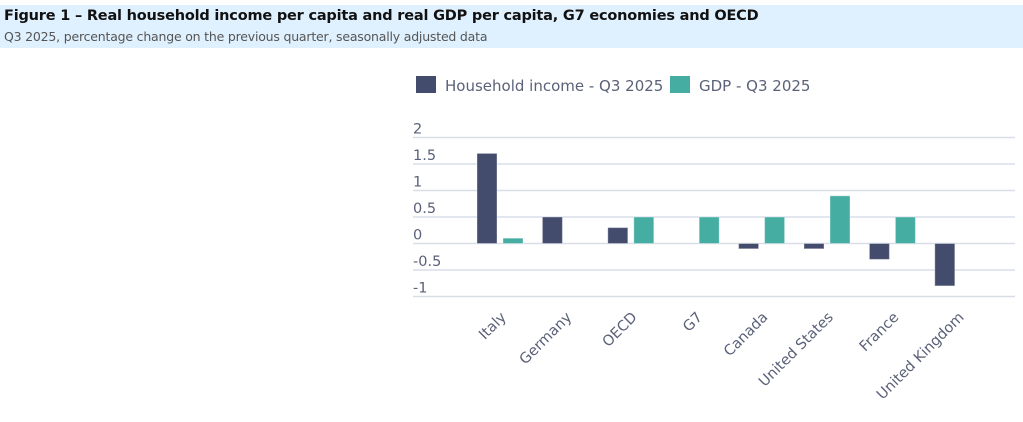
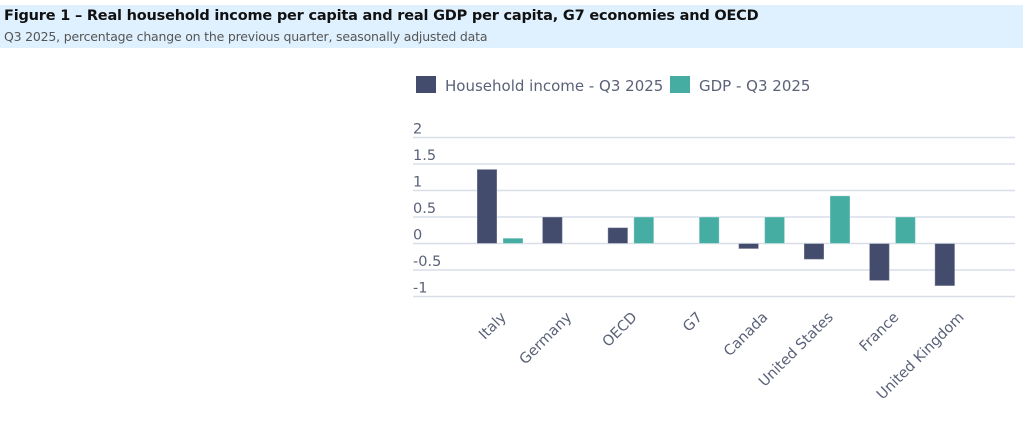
Household income - Q3 2025/Italy: 1.7 -> 1.4
Household income - Q3 2025/United States: -0.1 -> -0.3
Household income - Q3 2025/France: -0.3 -> -0.7
